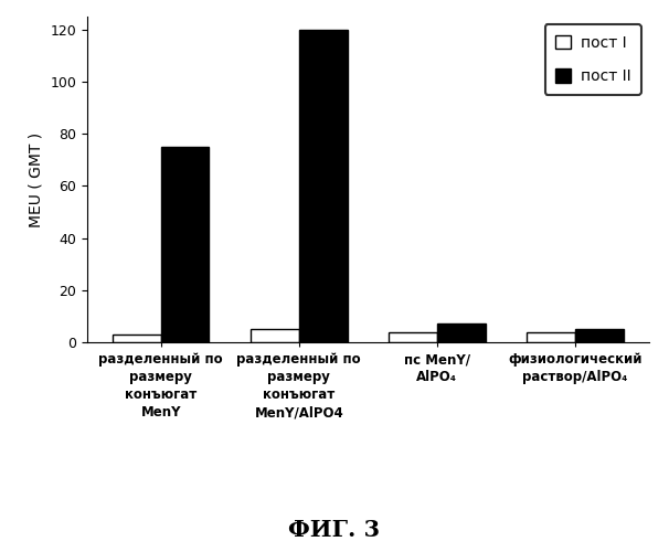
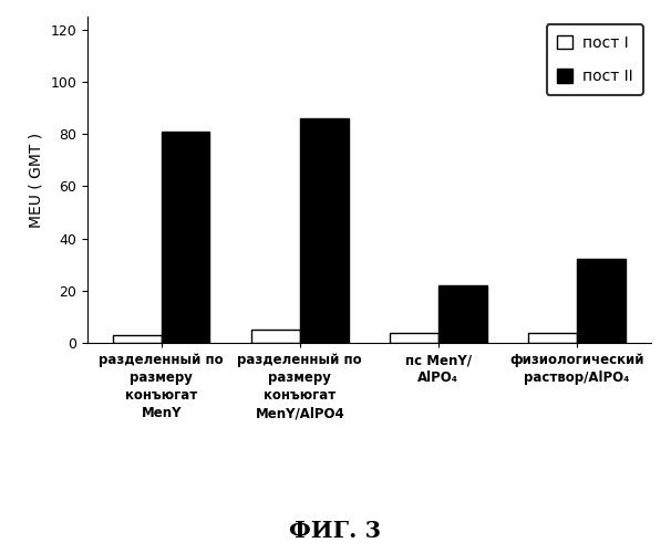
пост II/разделенный по размеру конъюгат MenY: 75 -> 81
пост II/разделенный по размеру конъюгат MenY/AlPO4: 120 -> 86
пост II/пс MenY/ AlPO₄: 7 -> 22
пост II/физиологический раствор/AlPO₄: 5 -> 32
